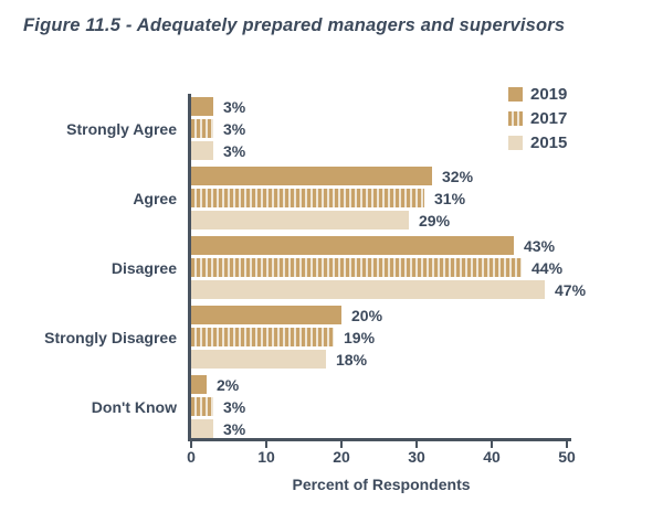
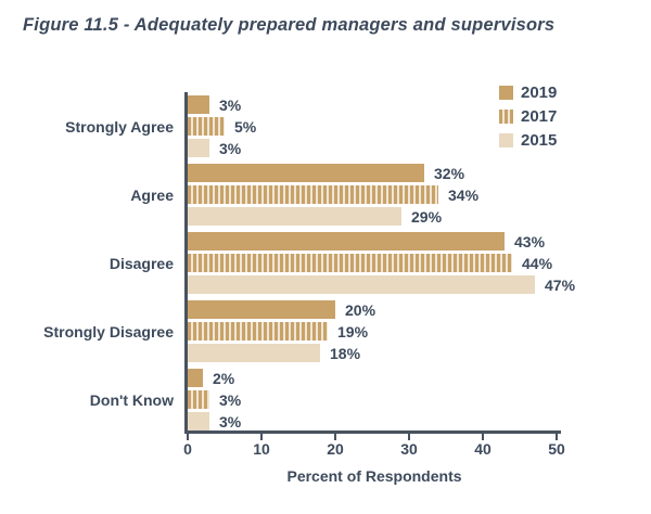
2017/Strongly Agree: 3% -> 5%
2017/Agree: 31% -> 34%
